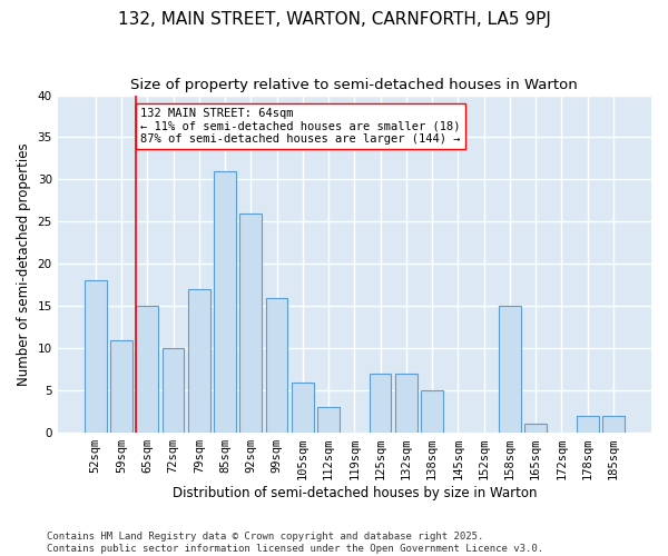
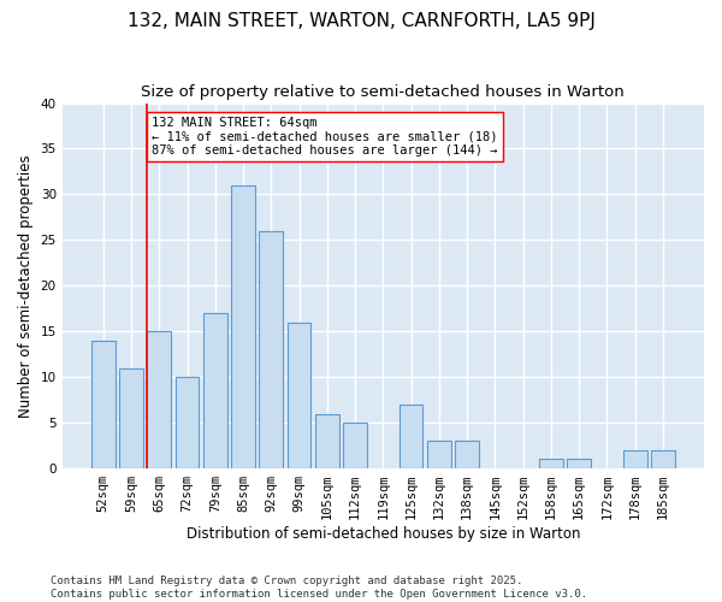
52sqm: 18 -> 14
112sqm: 3 -> 5
132sqm: 7 -> 3
138sqm: 5 -> 3
158sqm: 15 -> 1
